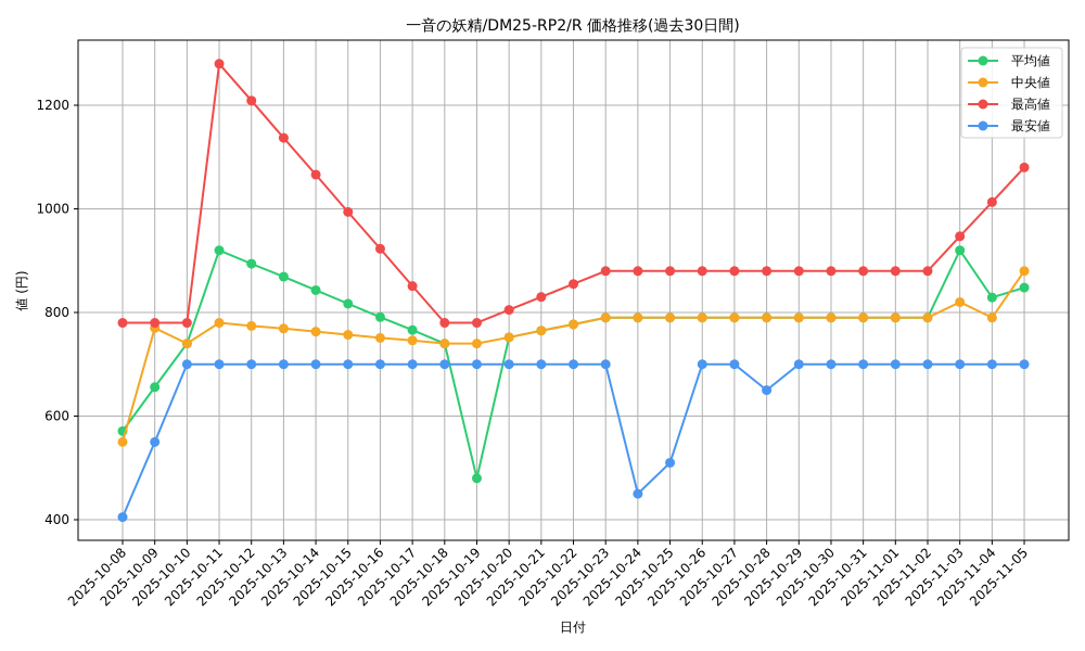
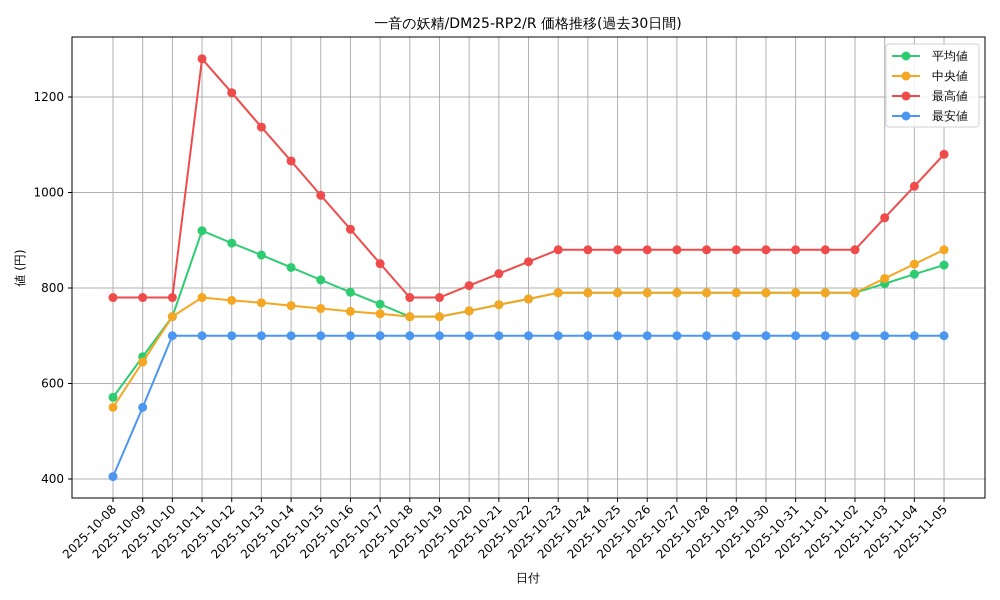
中央値/2025-10-09: 770 -> 640
平均値/2025-10-19: 480 -> 740
最安値/2025-10-24: 450 -> 700
最安値/2025-10-25: 510 -> 700
最安値/2025-10-28: 650 -> 700
平均値/2025-11-03: 920 -> 810
中央値/2025-11-04: 790 -> 850
